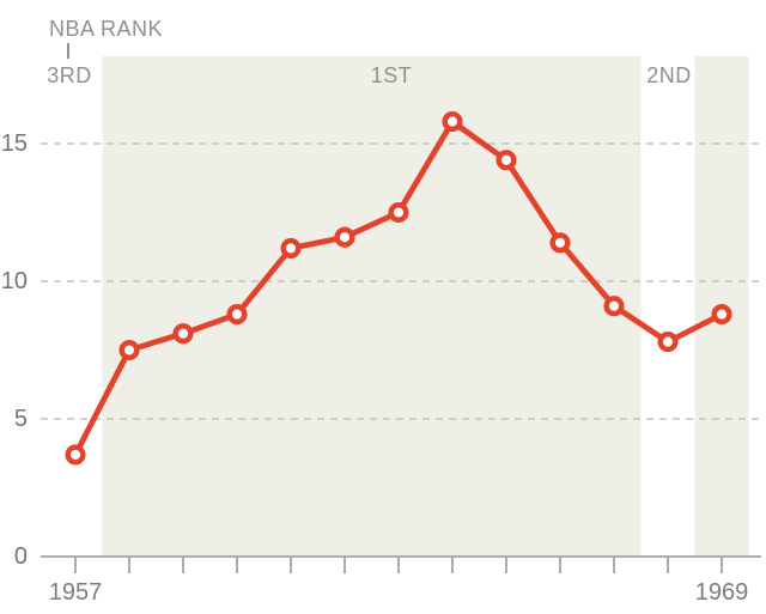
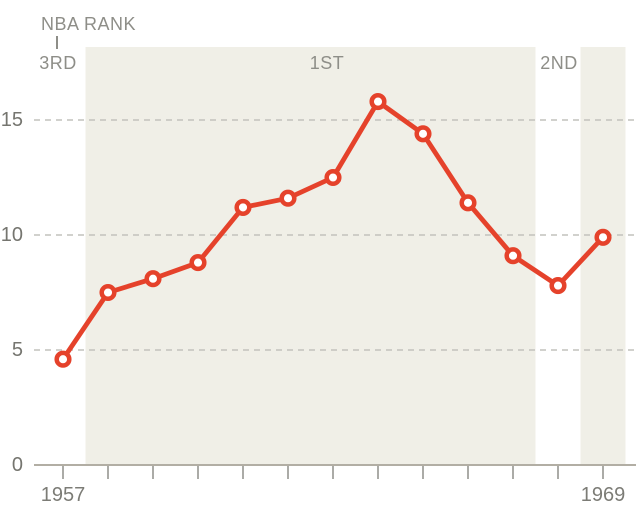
1957: 3.7 -> 4.6
1969: 8.8 -> 9.9
